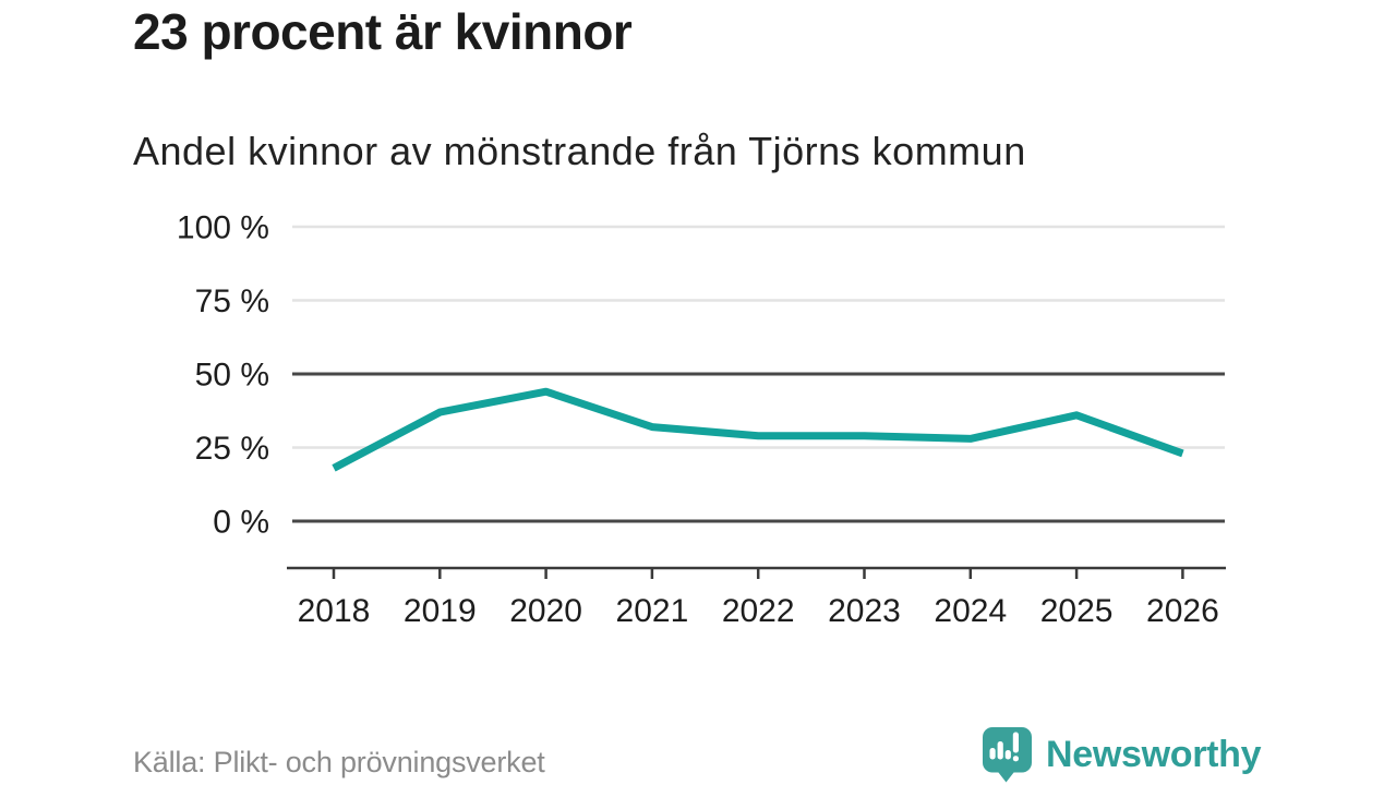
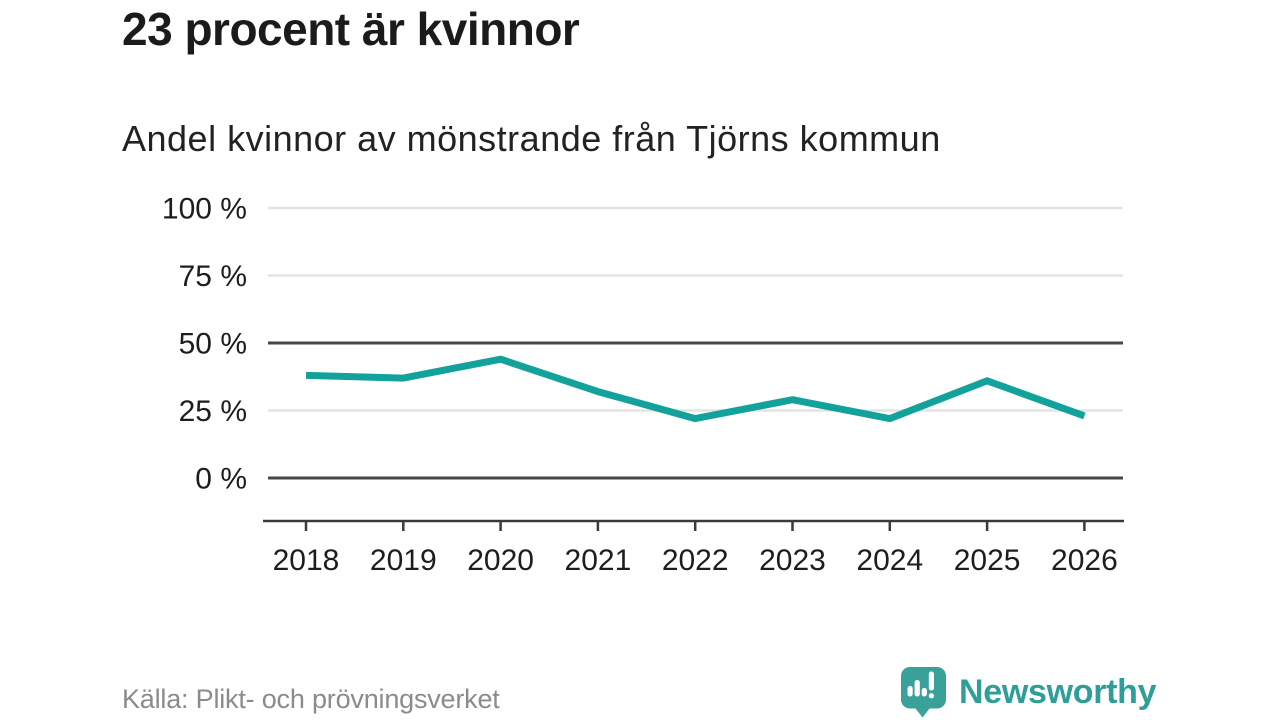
2018: 18% -> 38%
2022: 29% -> 22%
2024: 28% -> 22%
